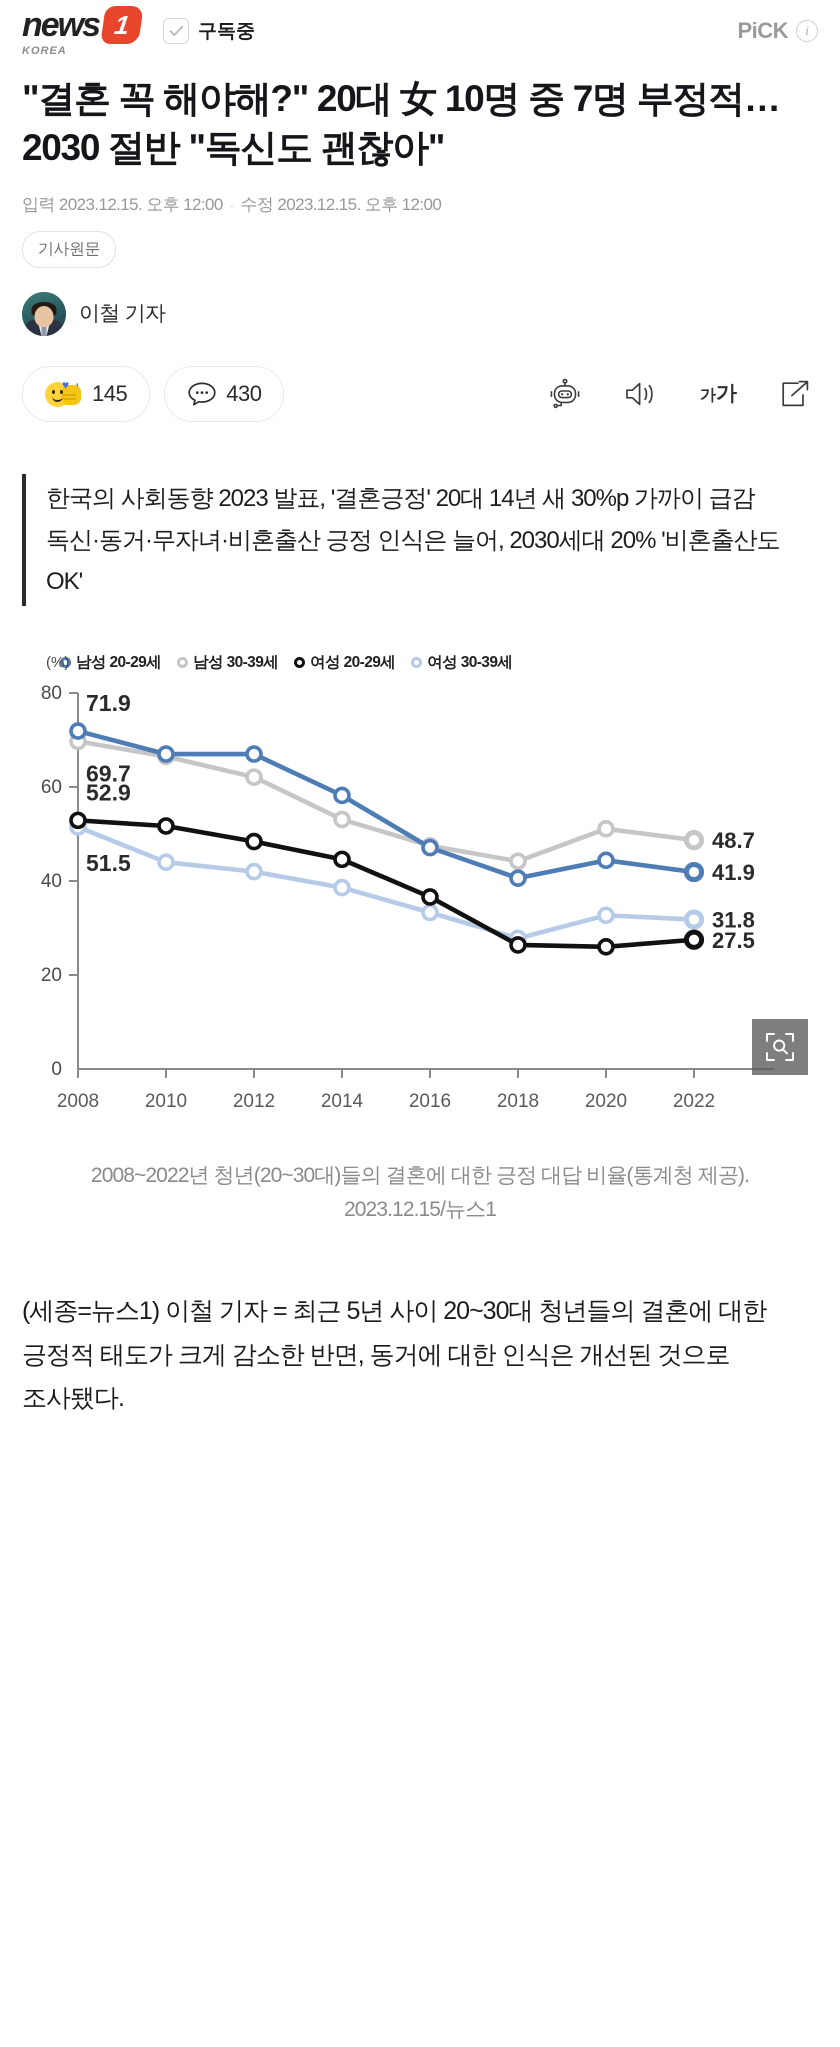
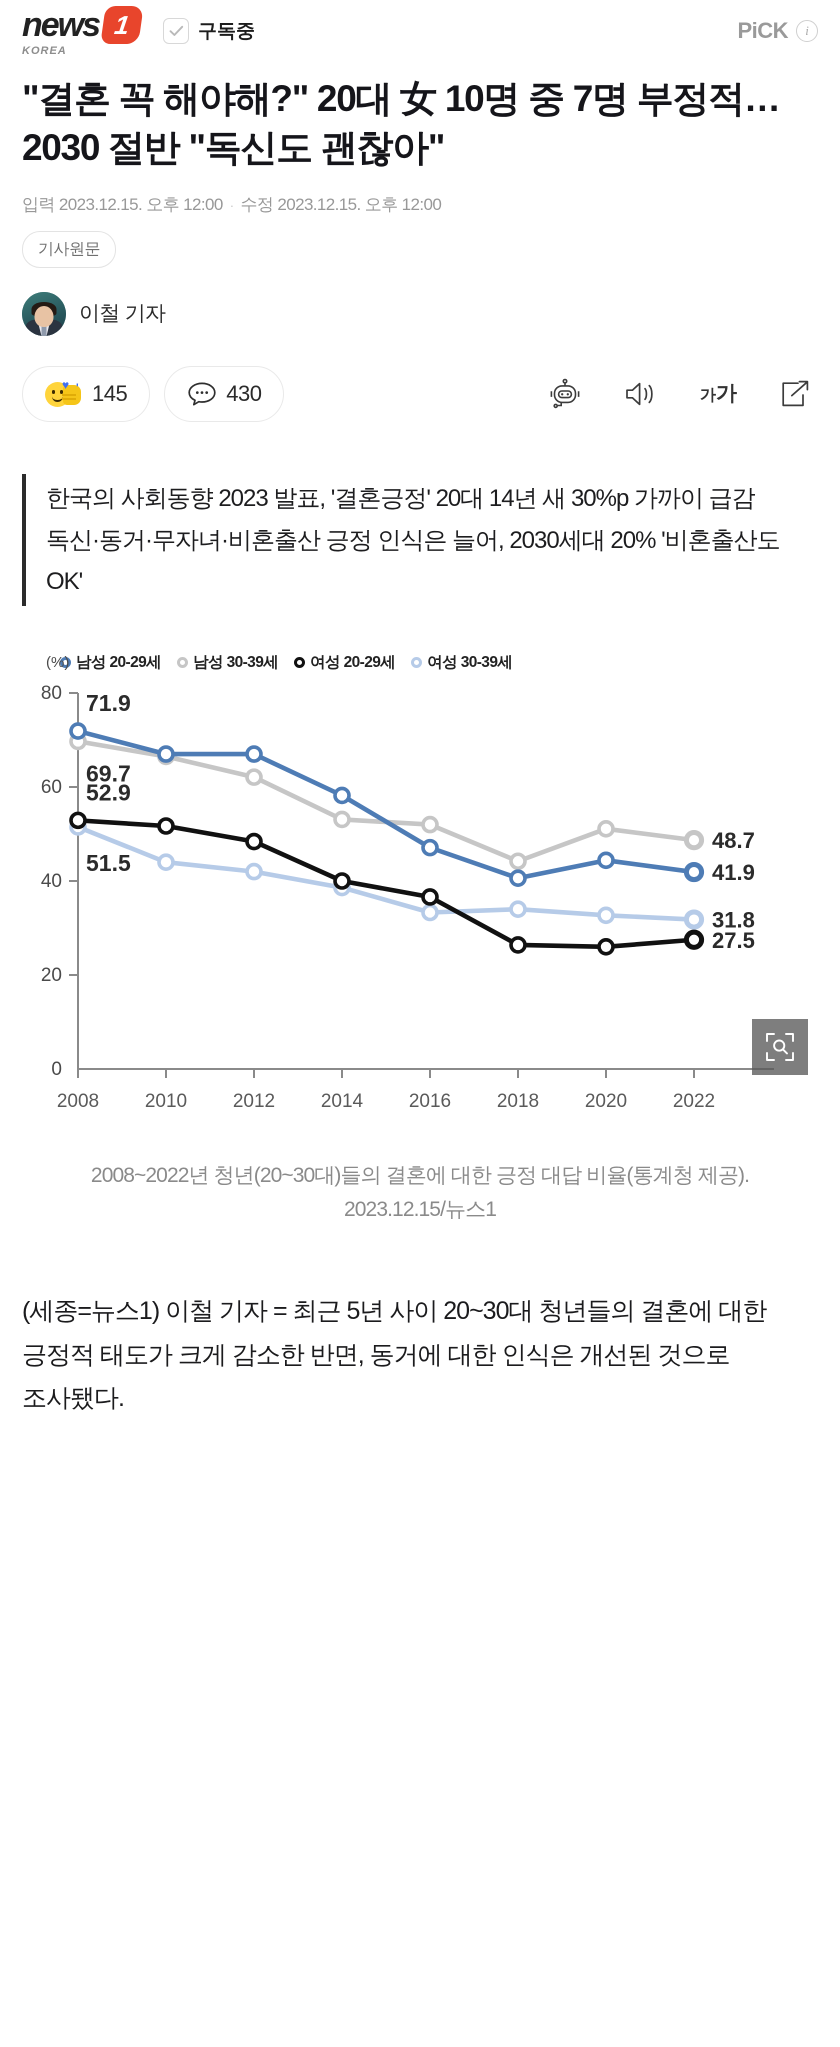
여성 20-29세/2014: 45 -> 40
남성 30-39세/2016: 48 -> 52
여성 30-39세/2018: 28 -> 34
